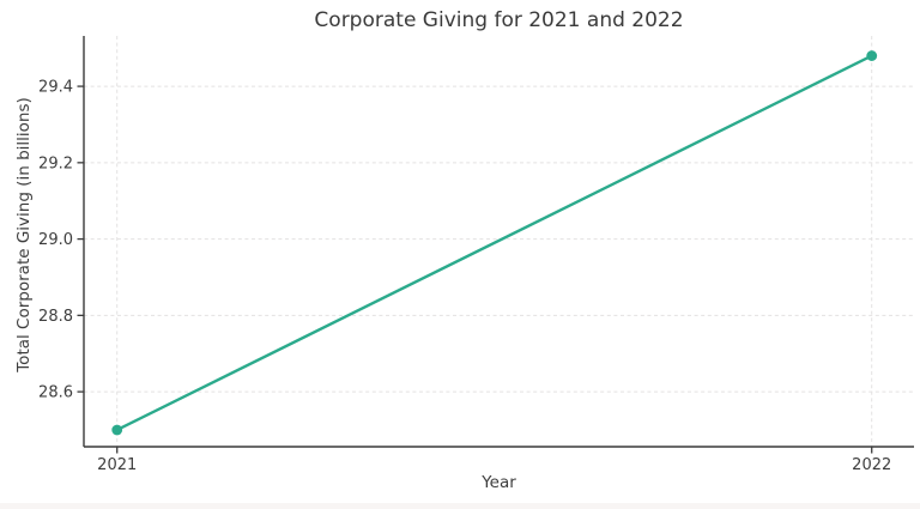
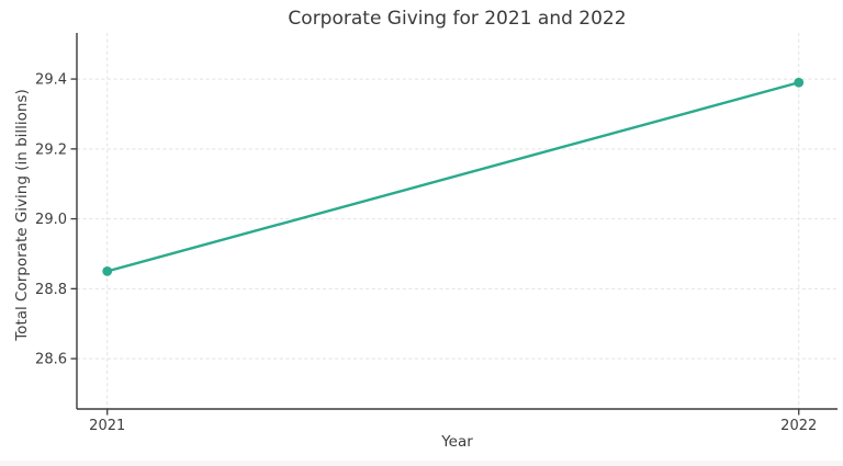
2021: 28.50 -> 28.85
2022: 29.48 -> 29.39
